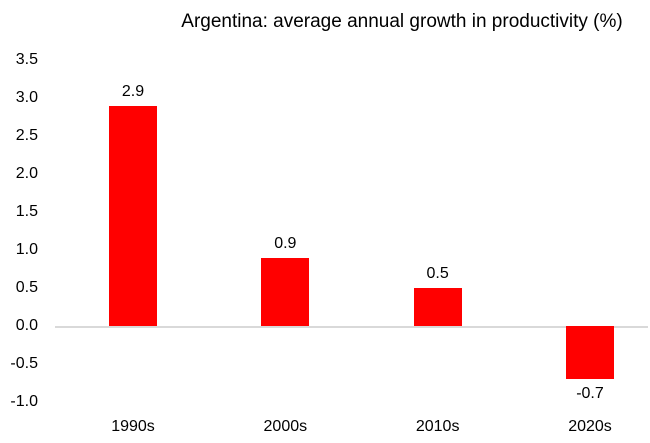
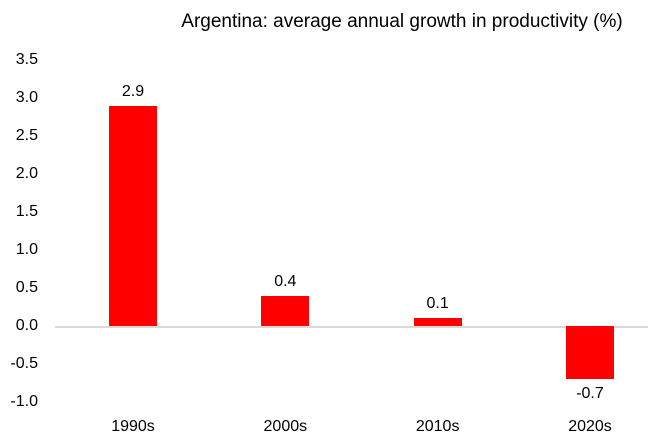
2000s: 0.9 -> 0.4
2010s: 0.5 -> 0.1
